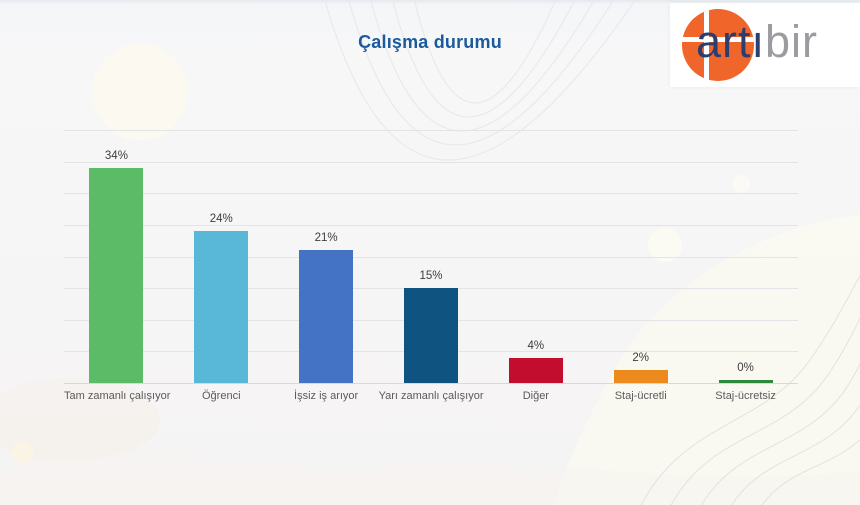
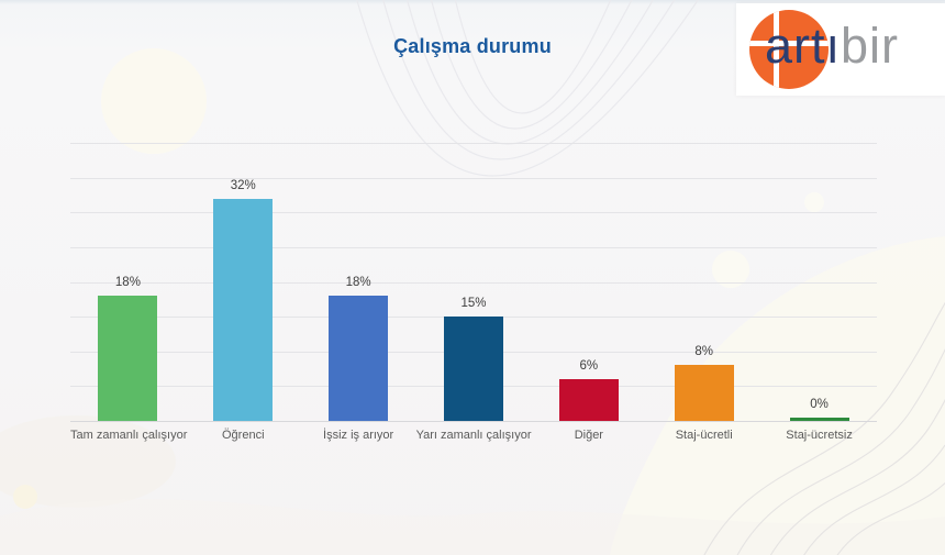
Tam zamanlı çalışıyor: 34% -> 18%
Öğrenci: 24% -> 32%
İşsiz iş arıyor: 21% -> 18%
Diğer: 4% -> 6%
Staj-ücretli: 2% -> 8%
